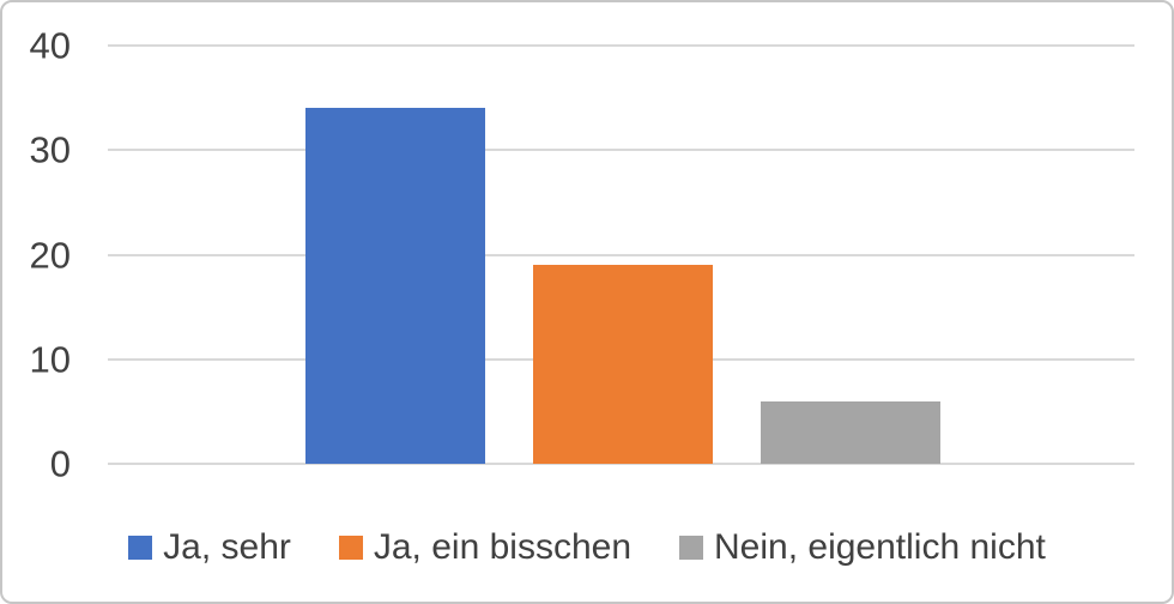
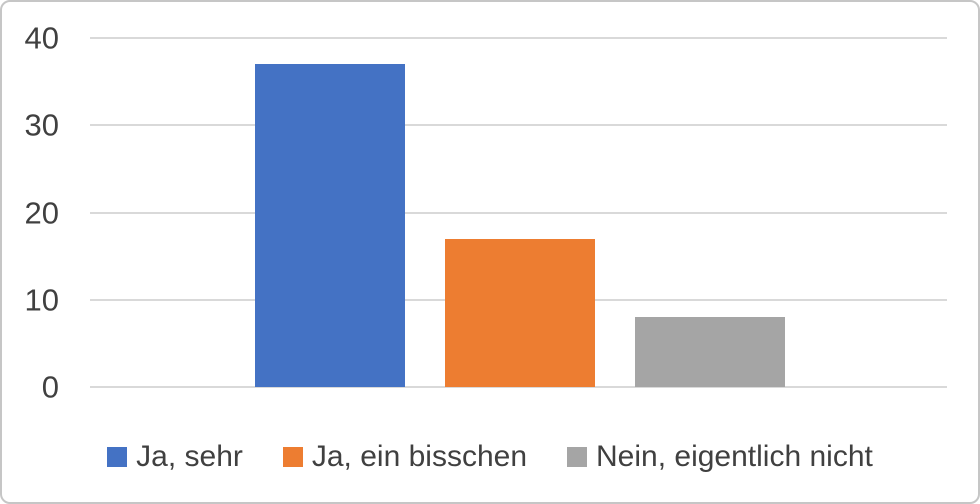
Ja, sehr: 34 -> 37
Ja, ein bisschen: 19 -> 17
Nein, eigentlich nicht: 6 -> 8
